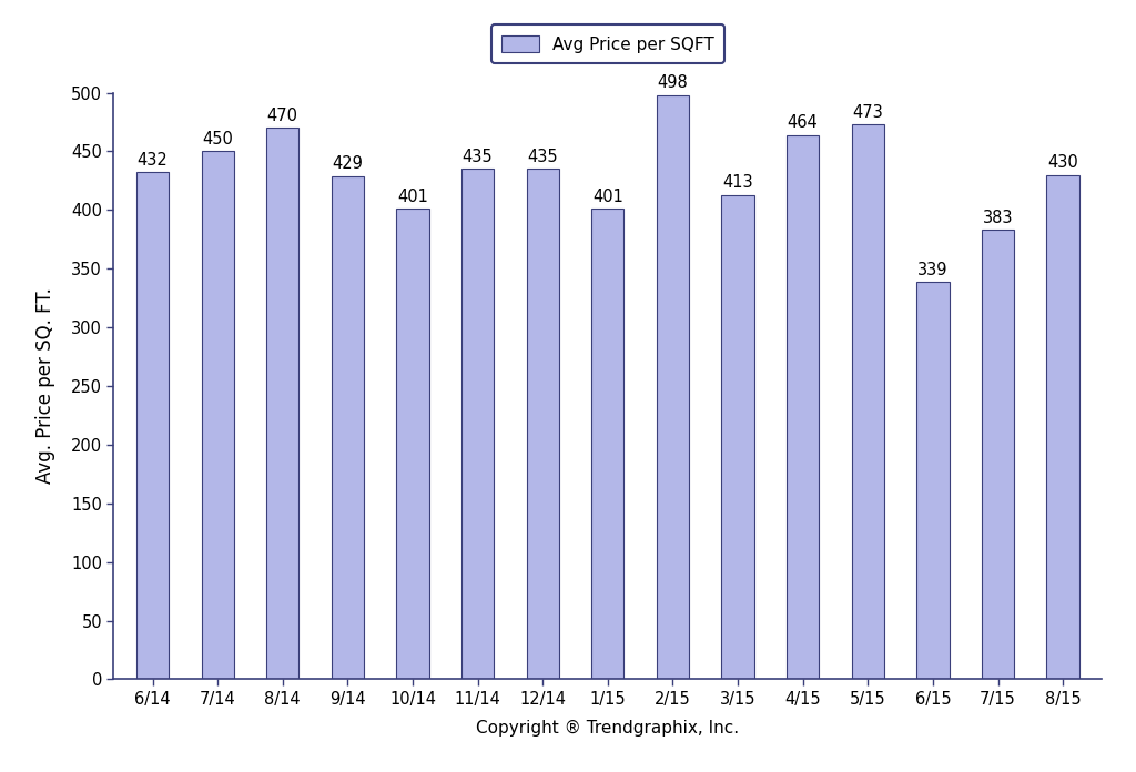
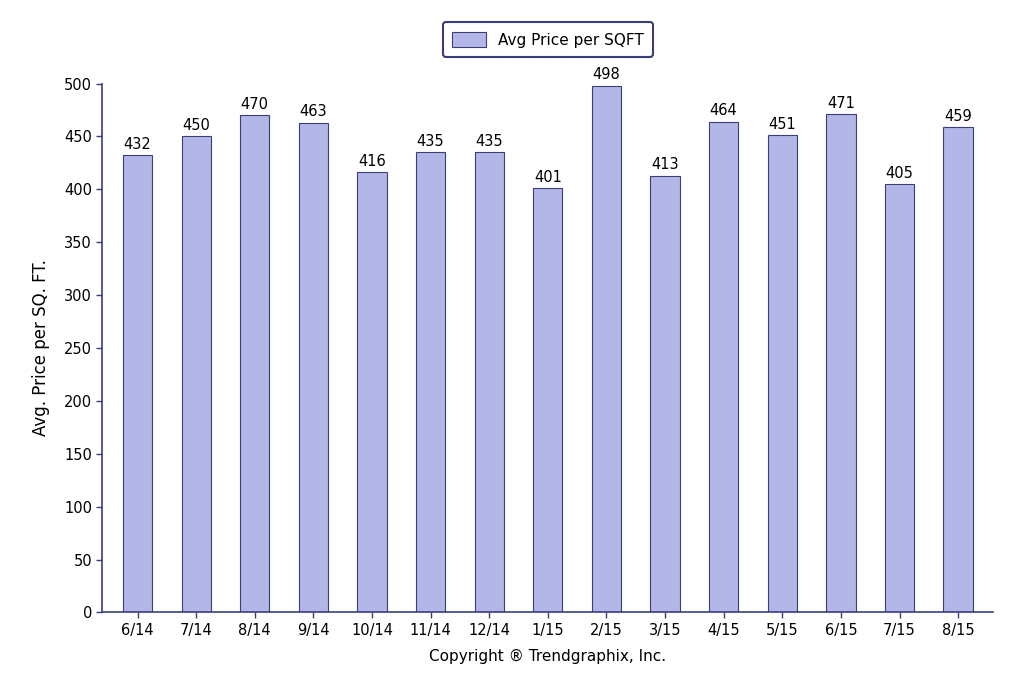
9/14: 429 -> 463
10/14: 401 -> 416
5/15: 473 -> 451
6/15: 339 -> 471
7/15: 383 -> 405
8/15: 430 -> 459
